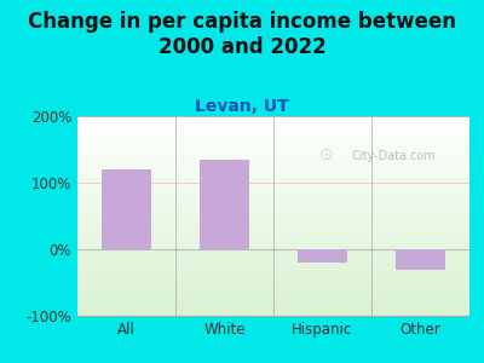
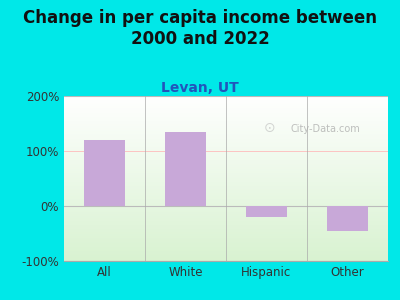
Other: -30% -> -45%
